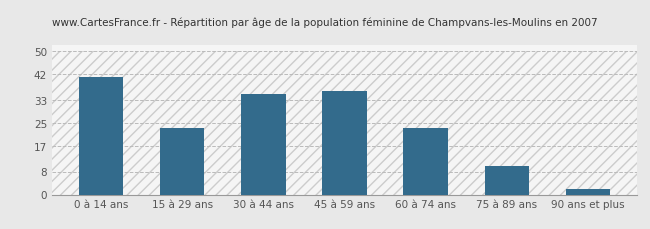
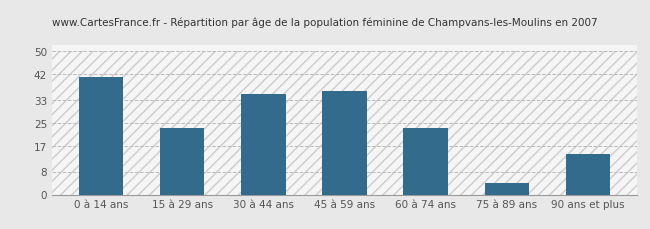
75 à 89 ans: 10 -> 4
90 ans et plus: 2 -> 14
